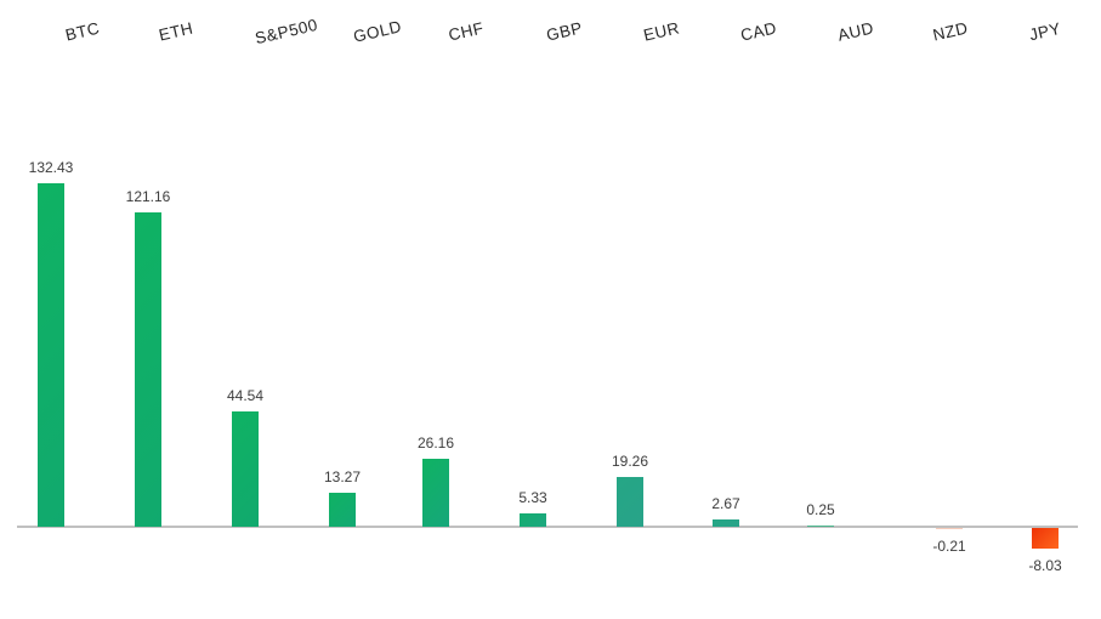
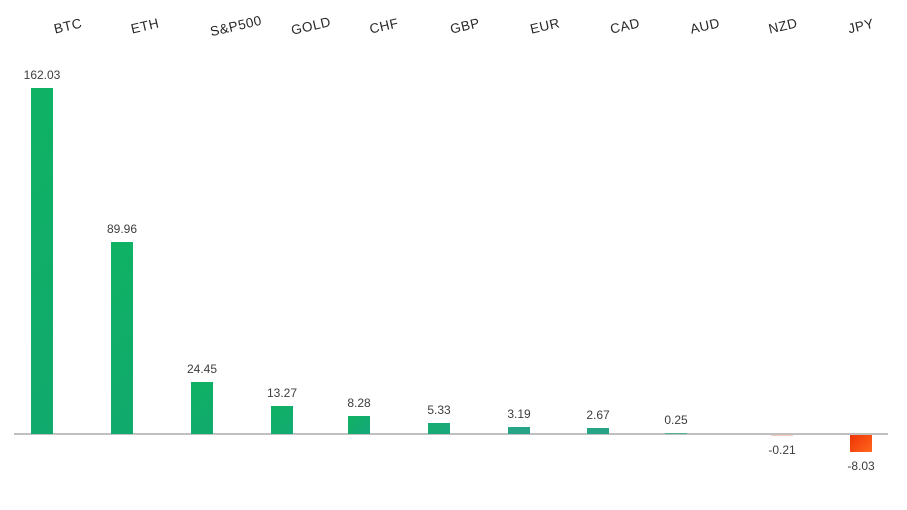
BTC: 132.43 -> 162.03
ETH: 121.16 -> 89.96
S&P500: 44.54 -> 24.45
CHF: 26.16 -> 8.28
EUR: 19.26 -> 3.19
